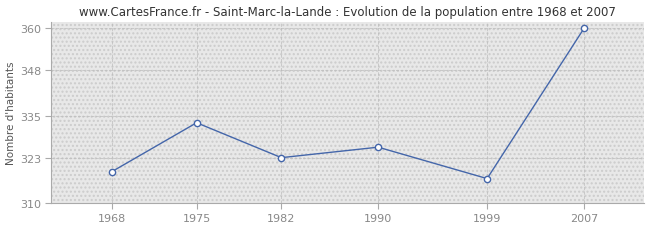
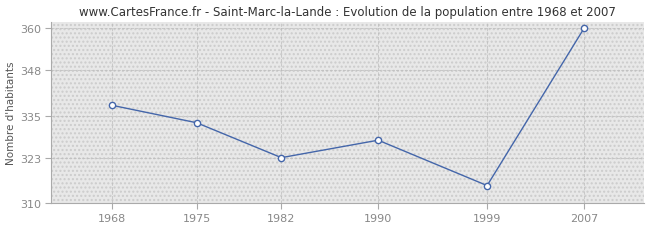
1968: 319 -> 338
1990: 326 -> 328
1999: 317 -> 315
